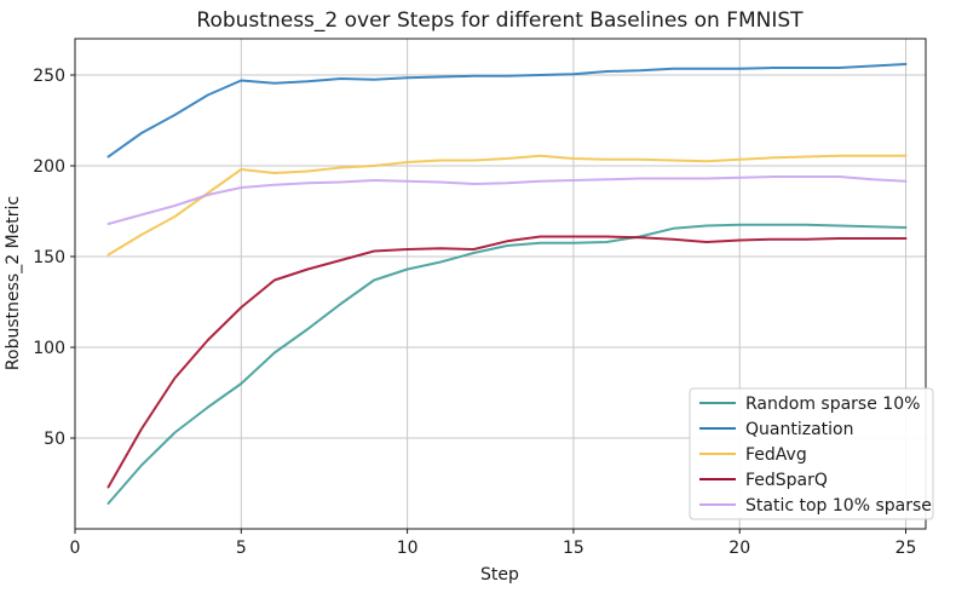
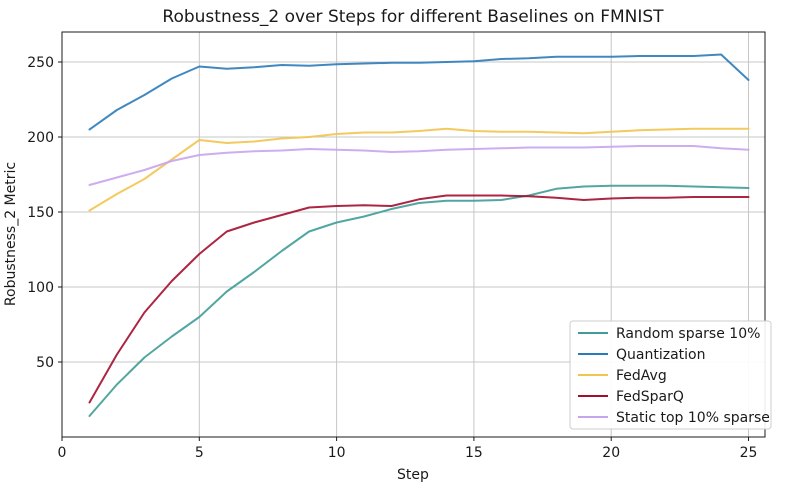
Quantization/25: 256 -> 238
